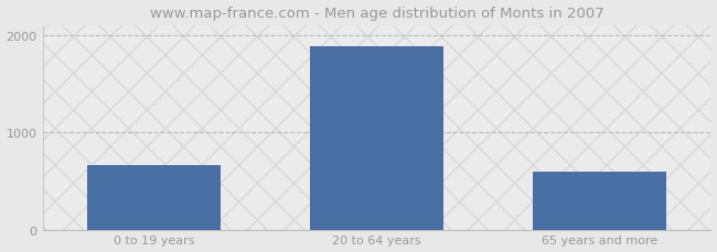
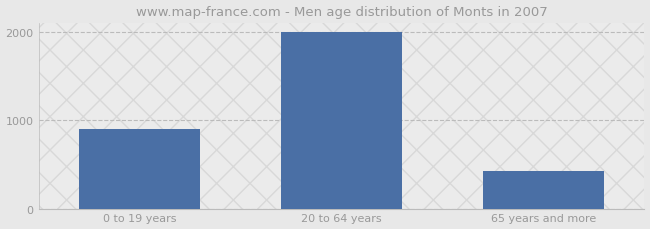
0 to 19 years: 660 -> 900
20 to 64 years: 1880 -> 2000
65 years and more: 600 -> 430
